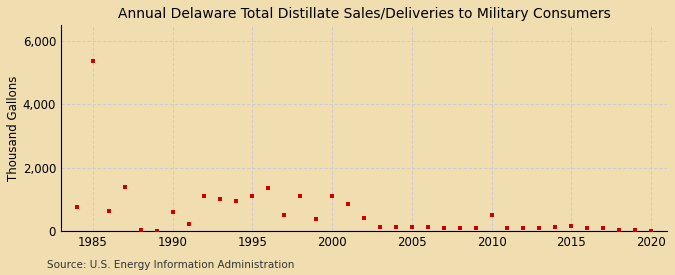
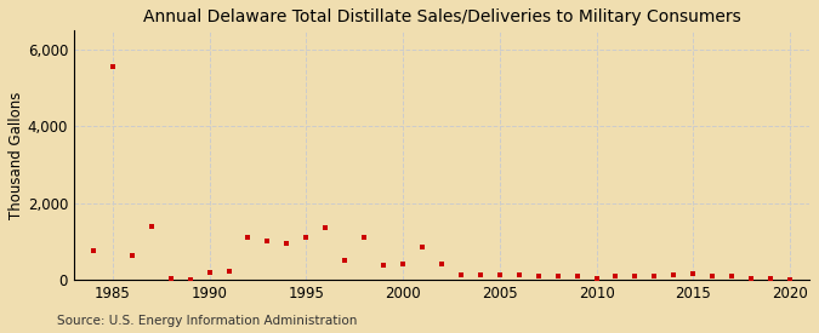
1985: 5,350 -> 5,550
1990: 600 -> 200
2000: 1,100 -> 420
2010: 500 -> 30
